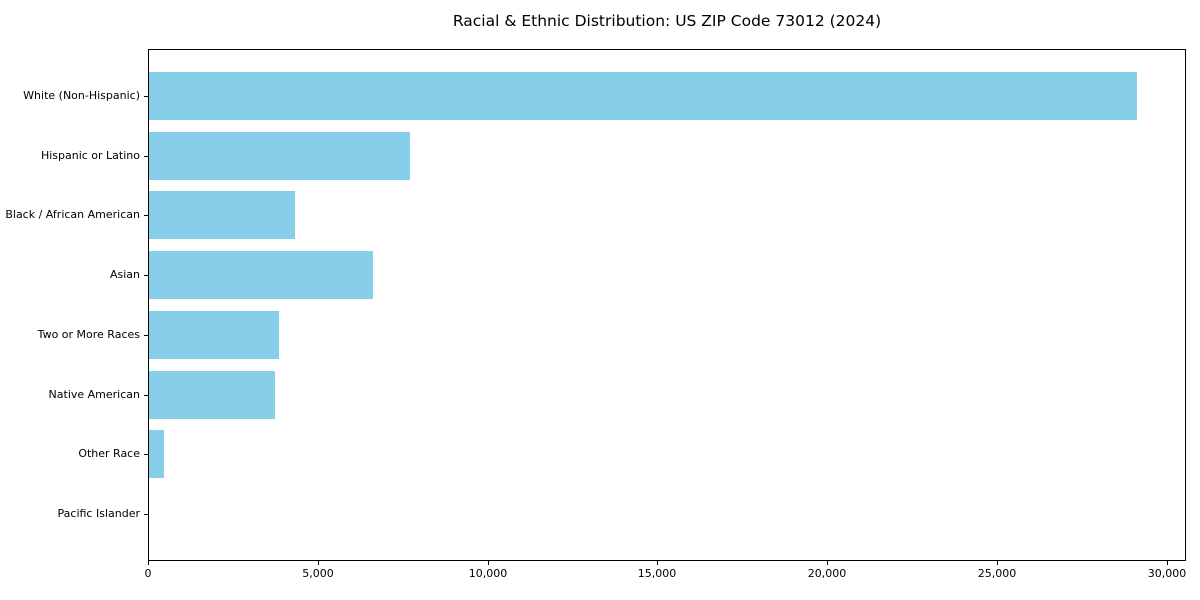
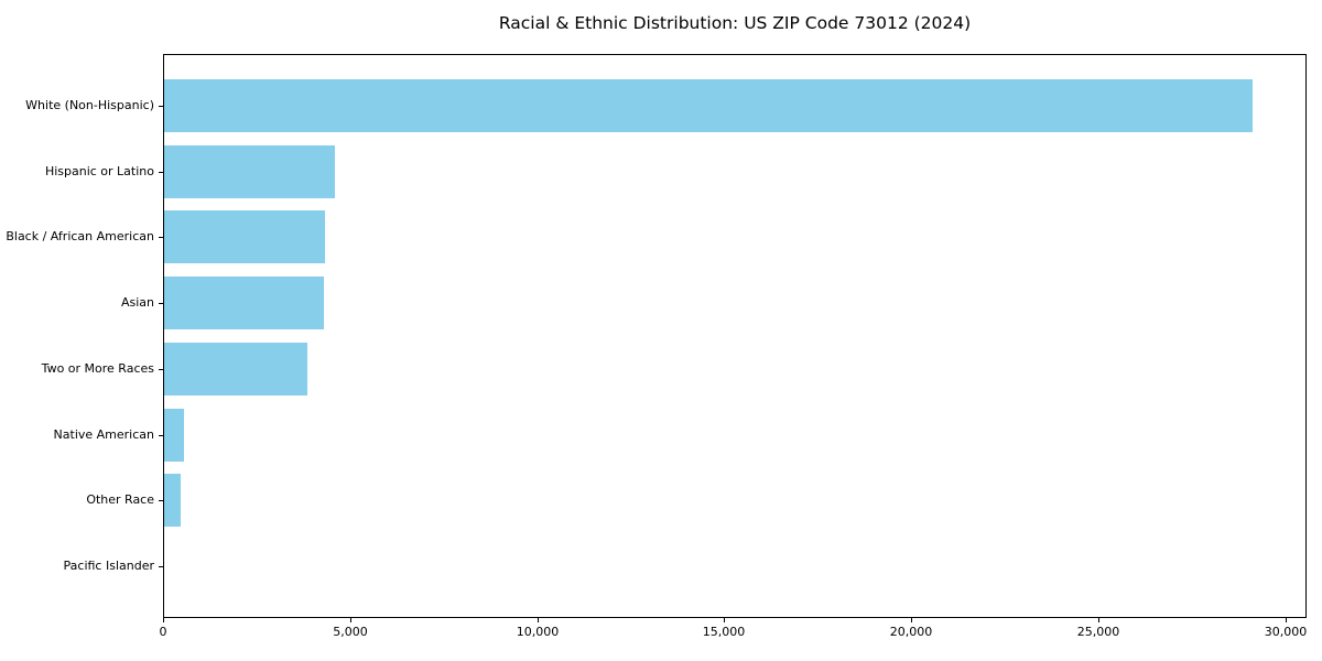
Hispanic or Latino: 7700 -> 4600
Asian: 6600 -> 4300
Native American: 3700 -> 500
